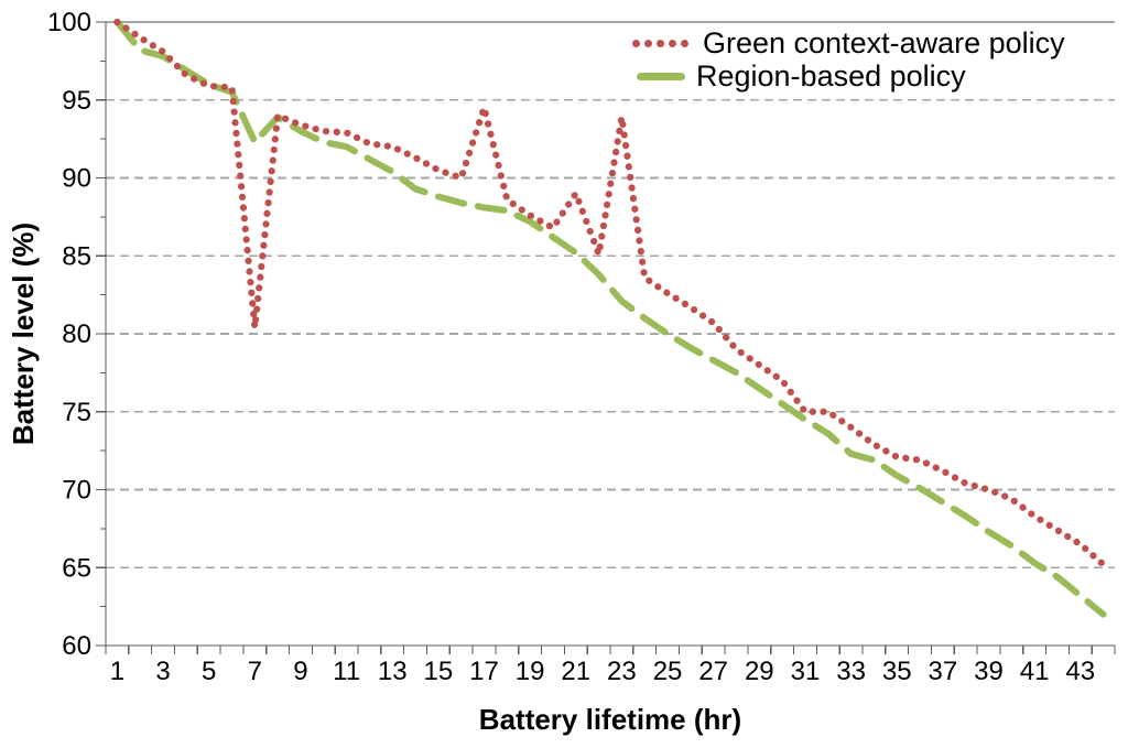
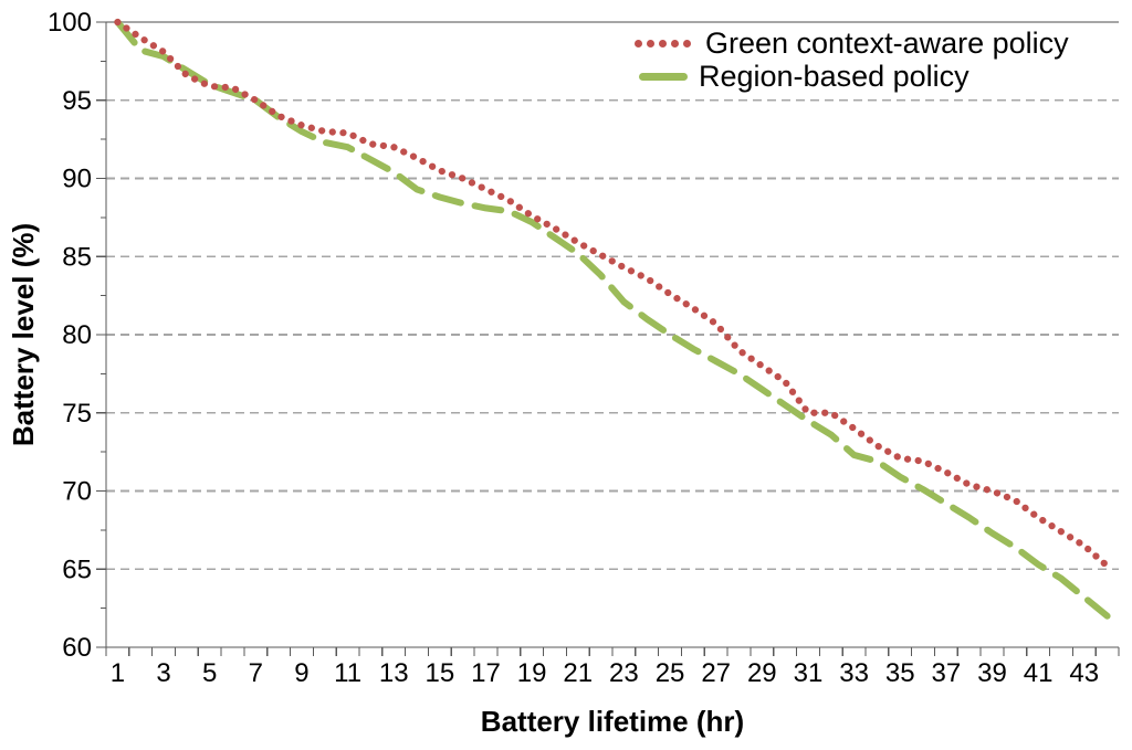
Green context-aware policy/7: 80.4 -> 95.0
Region-based policy/7: 92.3 -> 95.0
Green context-aware policy/17: 94.5 -> 89.3
Green context-aware policy/21: 89.0 -> 85.9
Green context-aware policy/23: 93.9 -> 84.3
